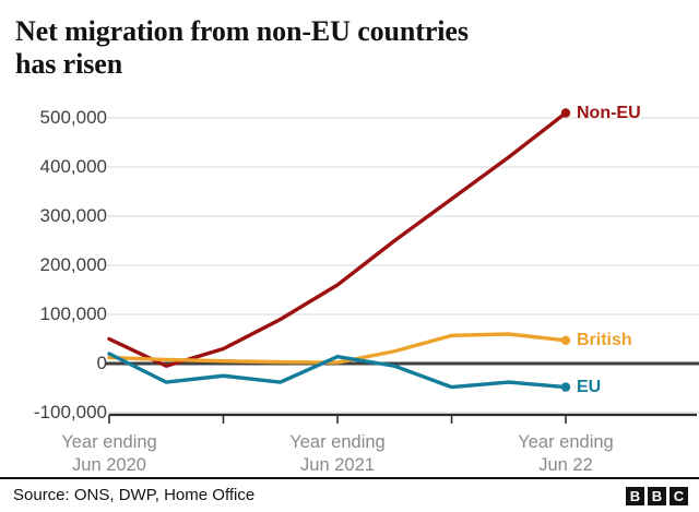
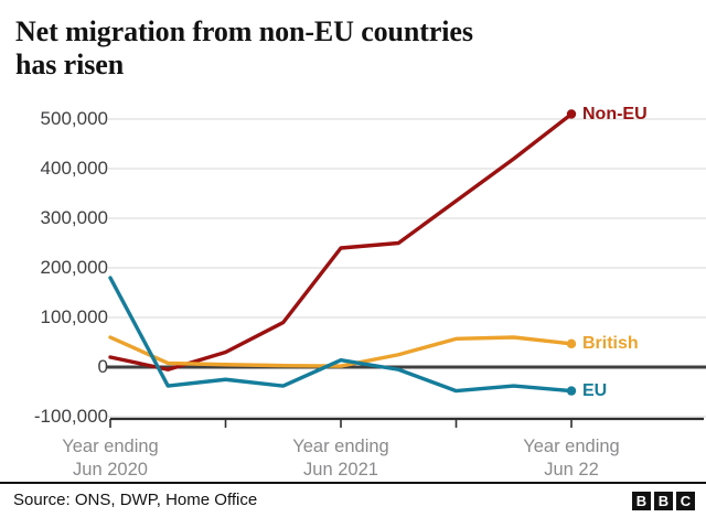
Non-EU/Year ending Jun 2020: 50000 -> 20000
British/Year ending Jun 2020: 10000 -> 60000
EU/Year ending Jun 2020: 20000 -> 180000
Non-EU/Year ending Jun 2021: 160000 -> 240000
